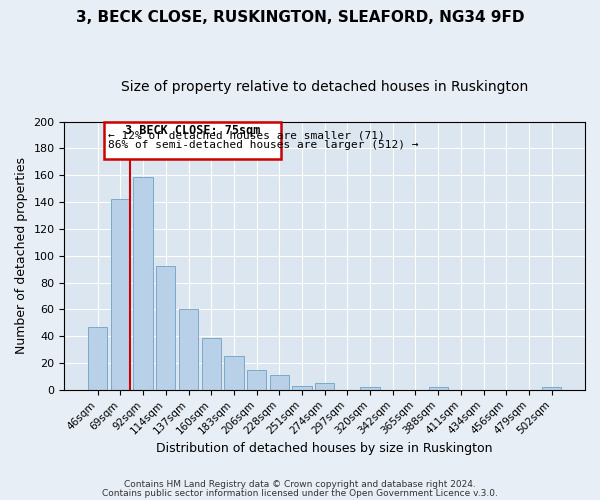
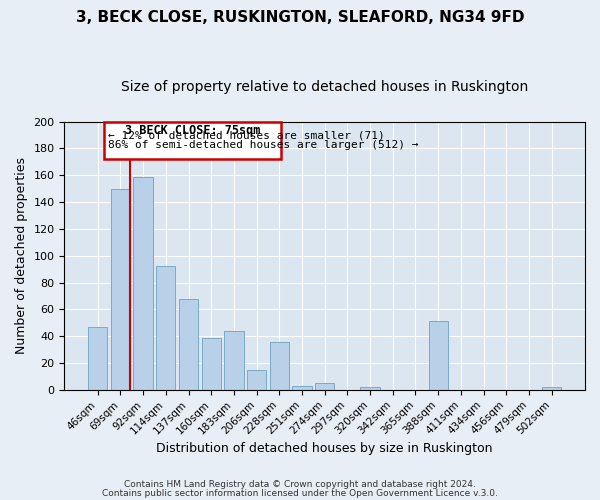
69sqm: 142 -> 150
137sqm: 60 -> 68
183sqm: 25 -> 44
228sqm: 11 -> 36
388sqm: 2 -> 51
